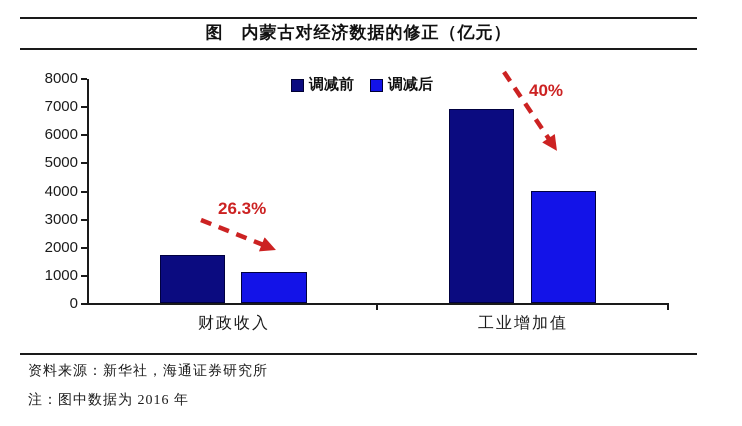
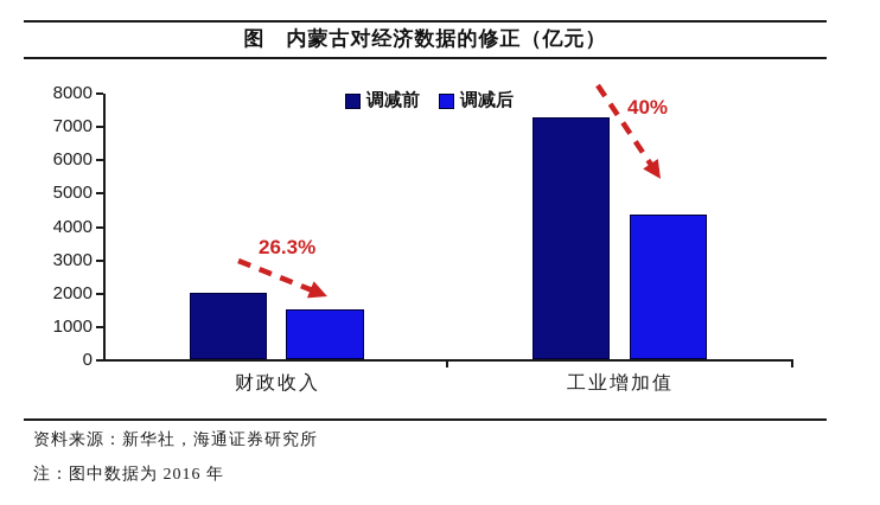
调减前/财政收入: 1700 -> 2000
调减后/财政收入: 1100 -> 1500
调减前/工业增加值: 6900 -> 7200
调减后/工业增加值: 4000 -> 4400
